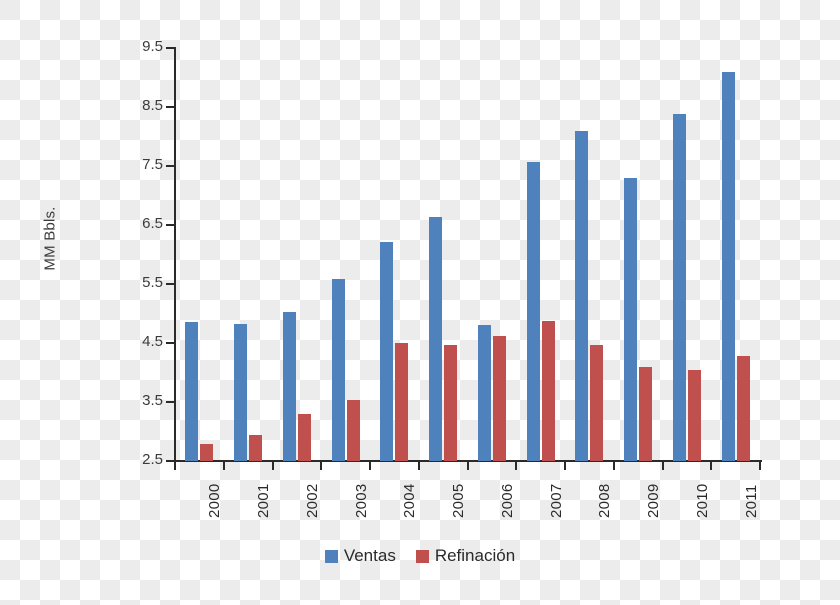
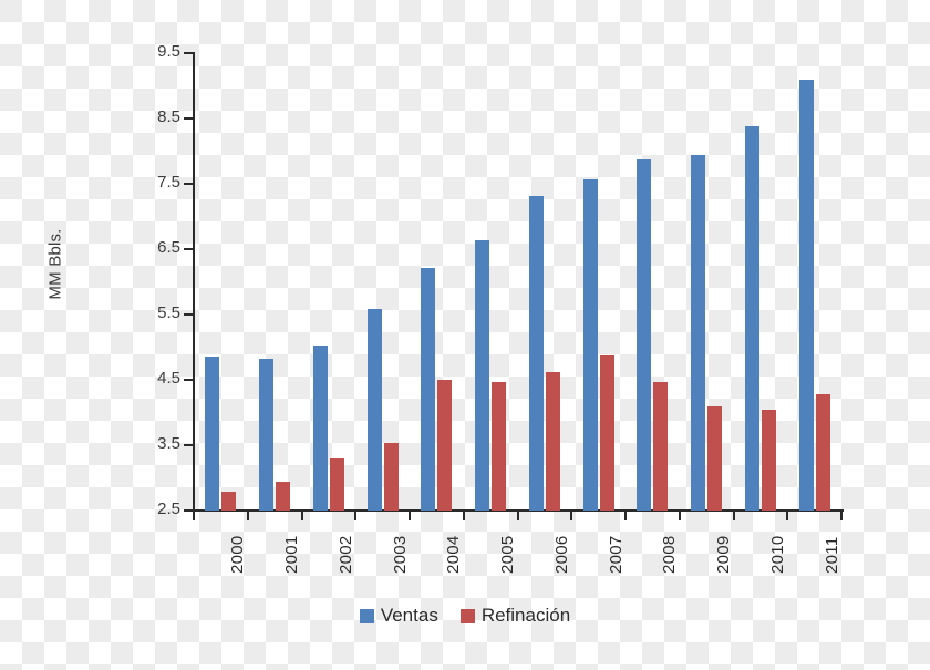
Ventas/2006: 4.8 -> 7.3
Ventas/2008: 8.1 -> 7.9
Ventas/2009: 7.3 -> 7.9
